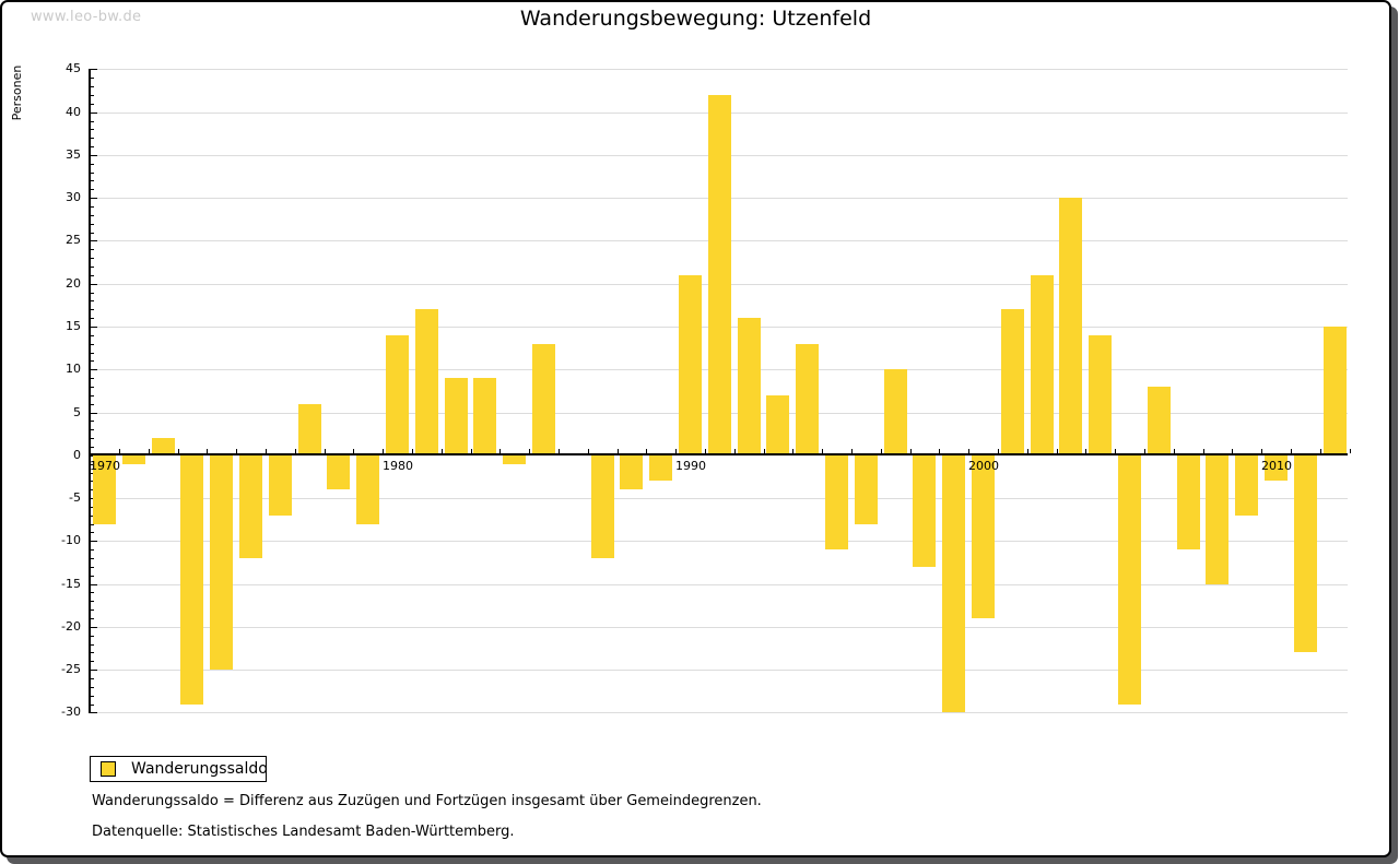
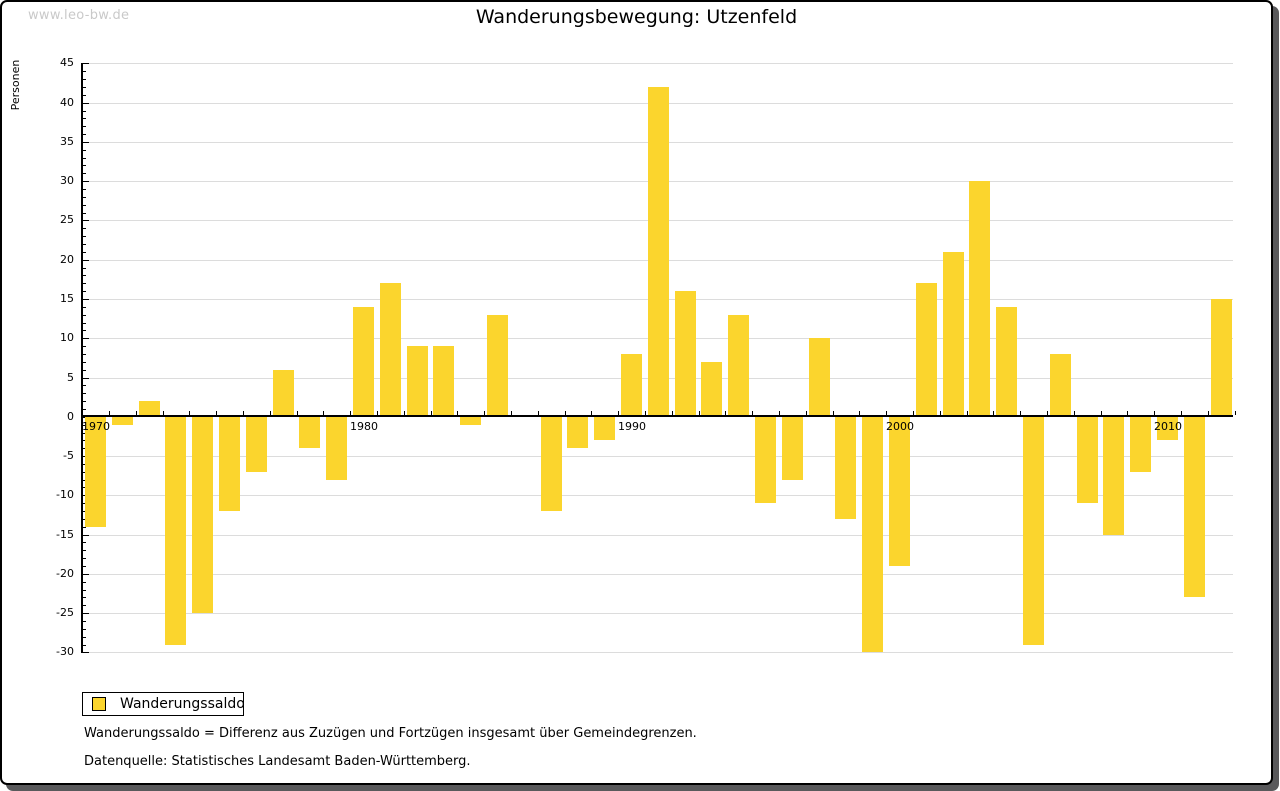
1970: -8 -> -14
1990: 21 -> 8
